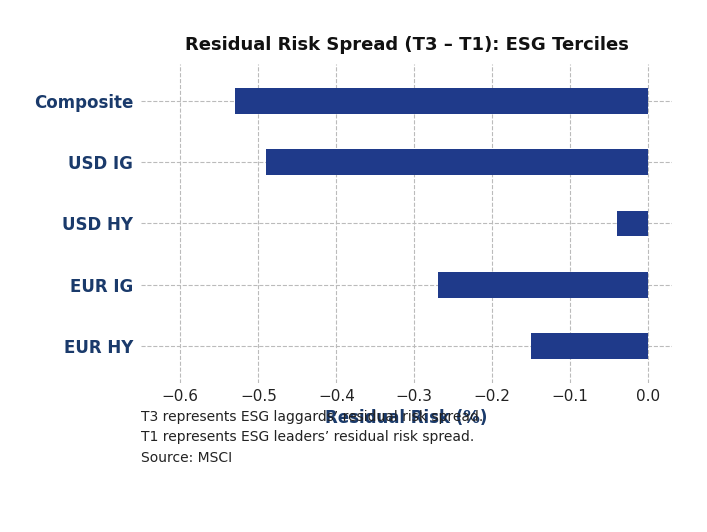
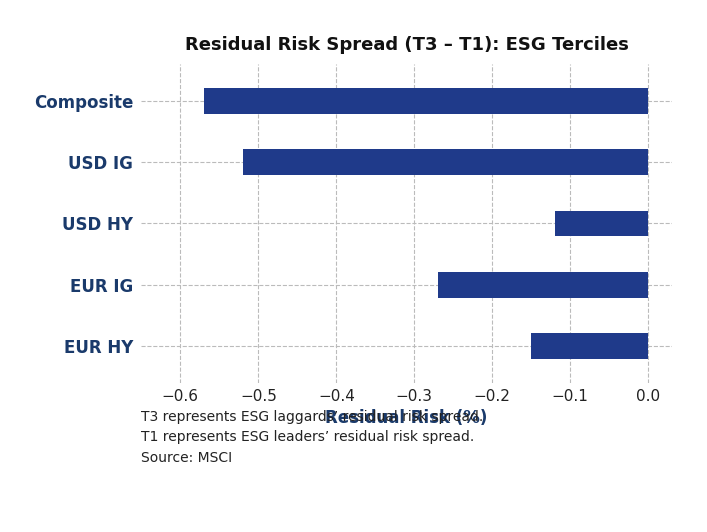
Composite: -0.53 -> -0.57
USD IG: -0.49 -> -0.52
USD HY: -0.04 -> -0.12
